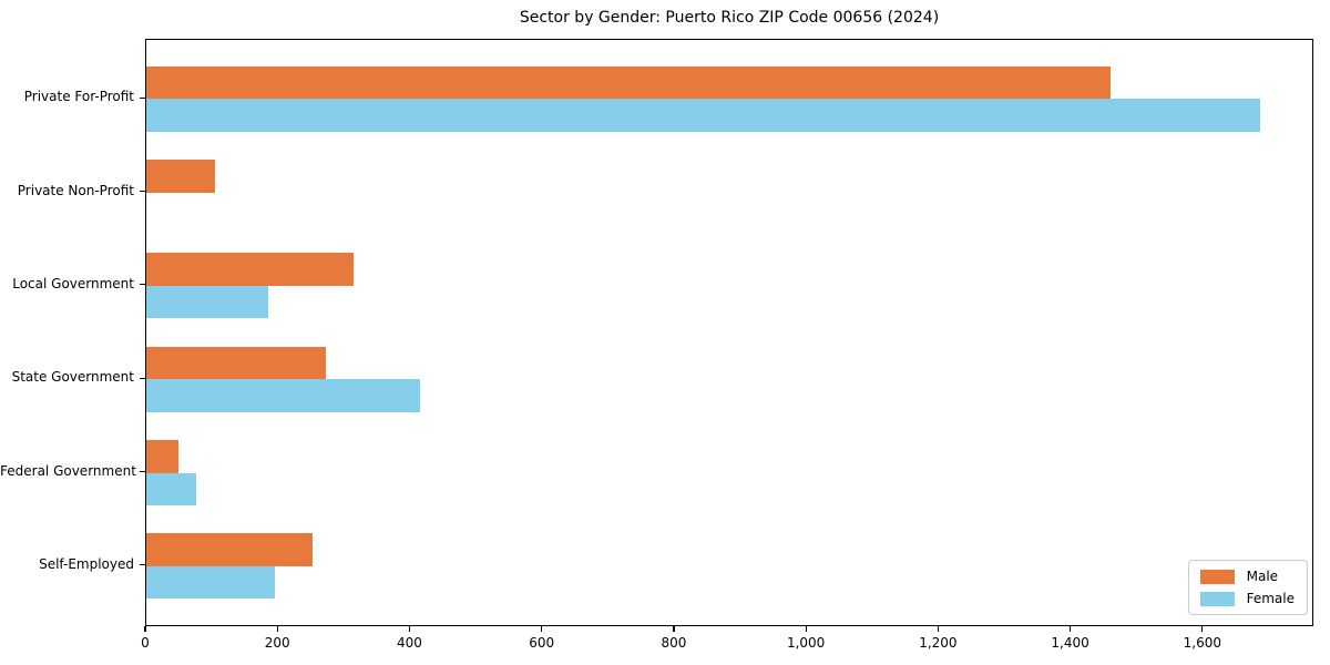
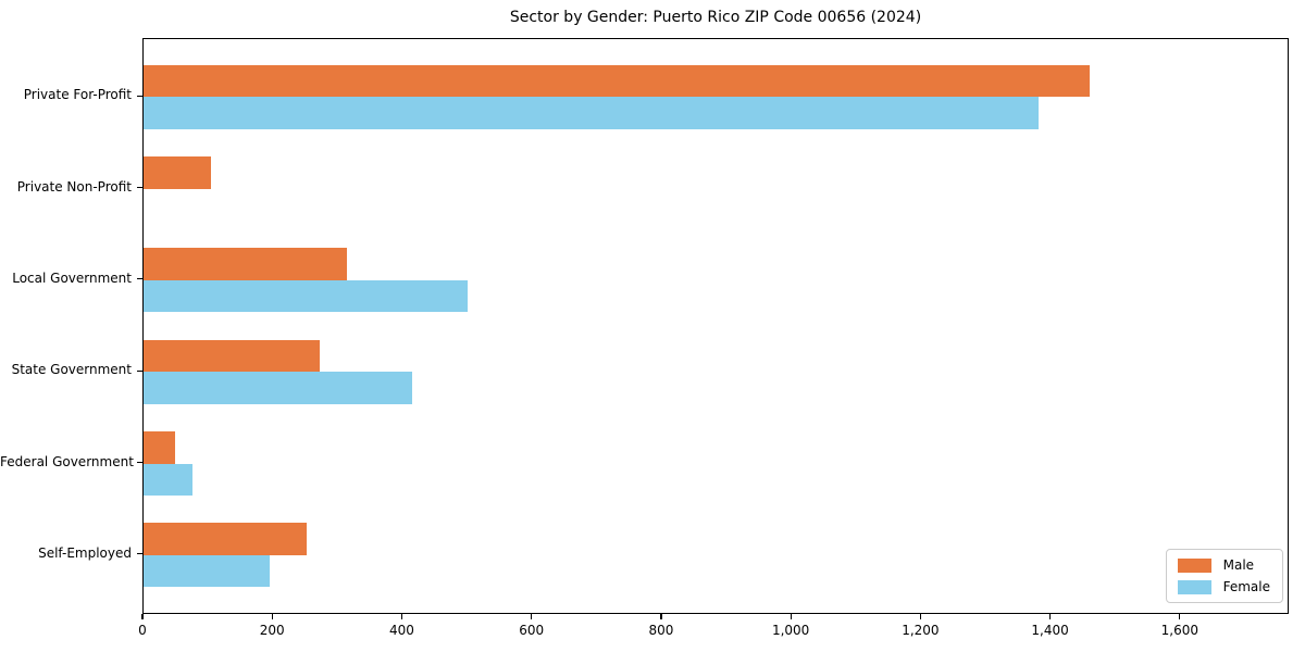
Female/Private For-Profit: 1680 -> 1380
Female/Local Government: 180 -> 500
